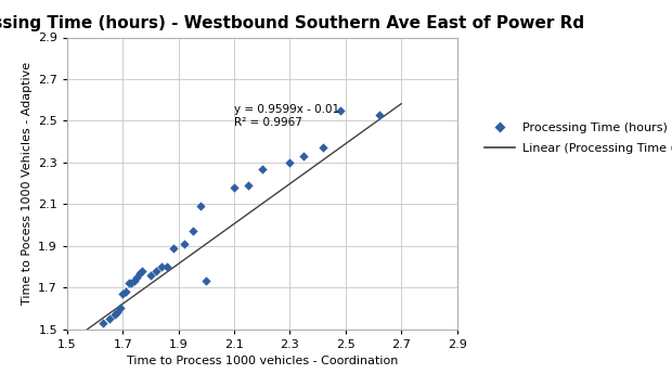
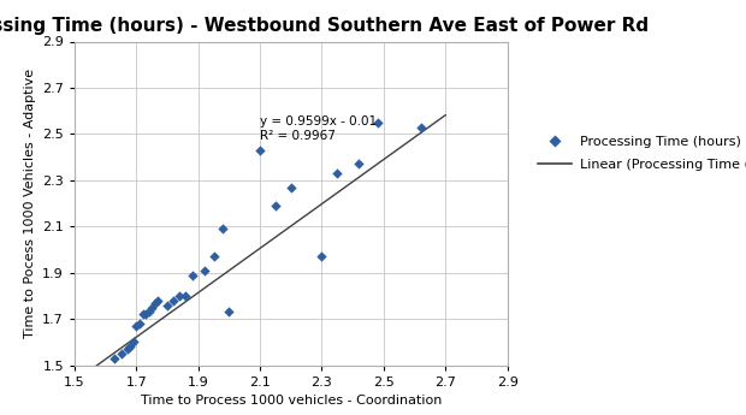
2.1: 2.18 -> 2.43
2.3: 2.30 -> 1.97
